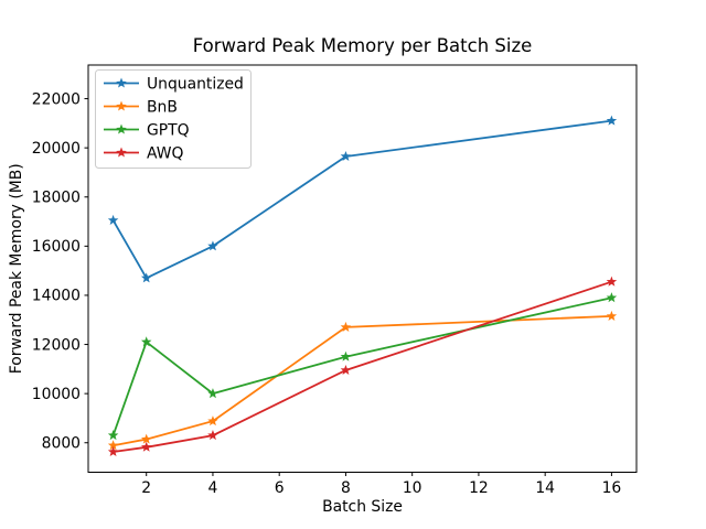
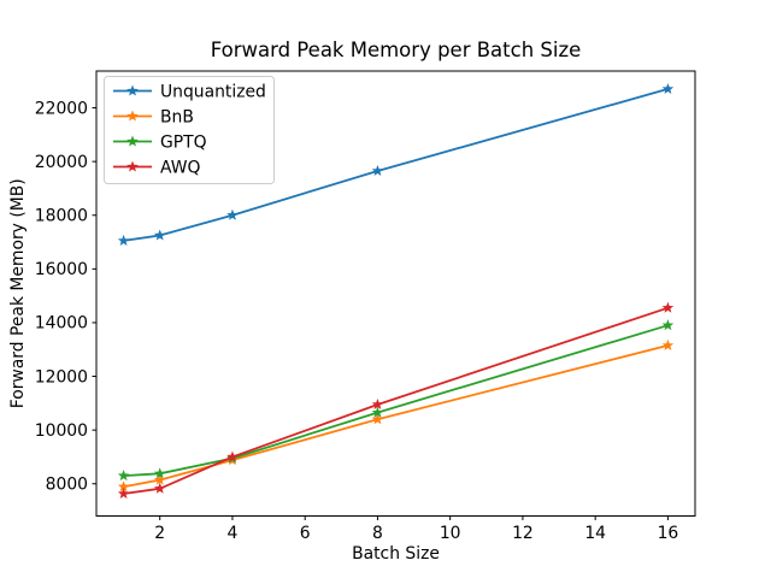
Unquantized/2: 14700 -> 17200
GPTQ/2: 12100 -> 8400
Unquantized/4: 16000 -> 18000
GPTQ/4: 10000 -> 9000
AWQ/4: 8300 -> 9000
BnB/8: 12700 -> 10400
GPTQ/8: 11500 -> 10600
Unquantized/16: 21100 -> 22700
